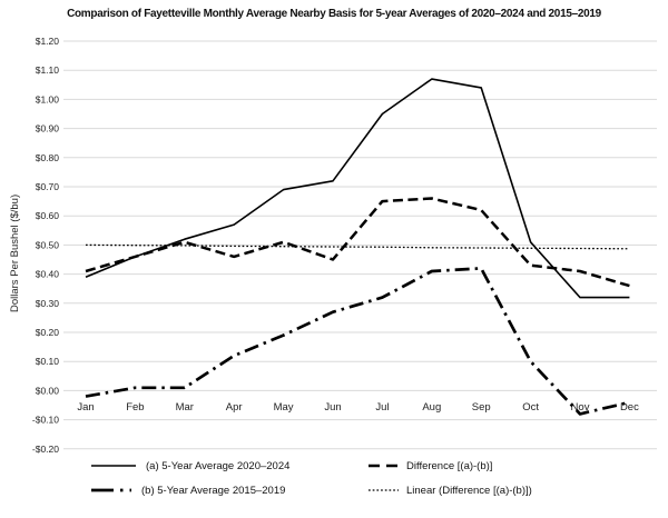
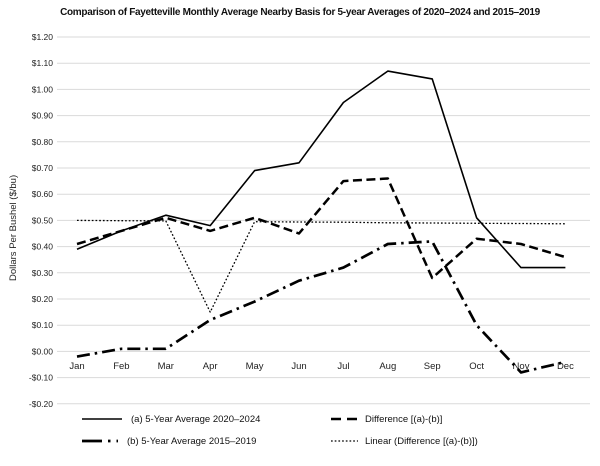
(a) 5-Year Average 2020–2024/Apr: $0.57 -> $0.48
Linear (Difference [(a)-(b)])/Apr: $0.50 -> $0.15
Difference [(a)-(b)]/Sep: $0.62 -> $0.28
